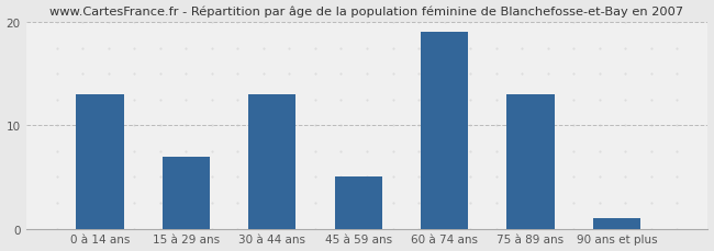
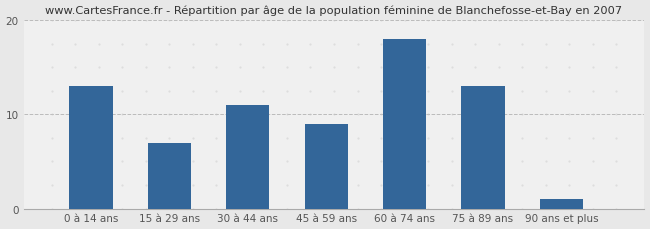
30 à 44 ans: 13 -> 11
45 à 59 ans: 5 -> 9
60 à 74 ans: 19 -> 18
